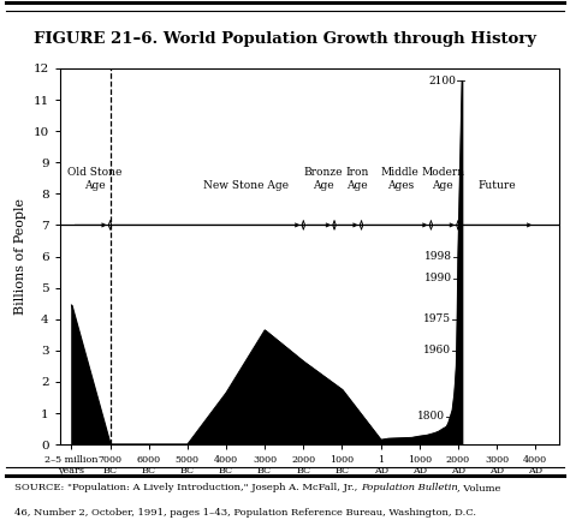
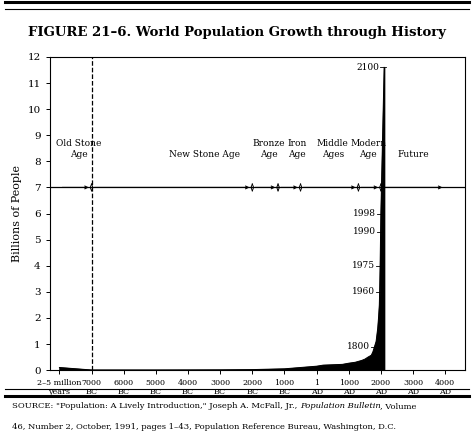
2–5 million years: 4.45 -> 0.10
4000 BC: 1.65 -> 0.01
3000 BC: 3.65 -> 0.01
2000 BC: 2.65 -> 0.02
1000 BC: 1.75 -> 0.05
